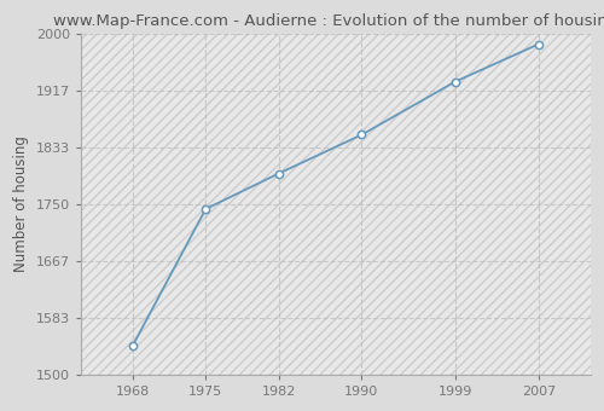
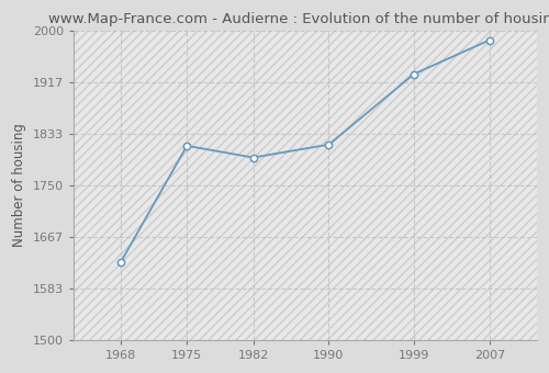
1968: 1543 -> 1626
1975: 1743 -> 1814
1990: 1852 -> 1816
